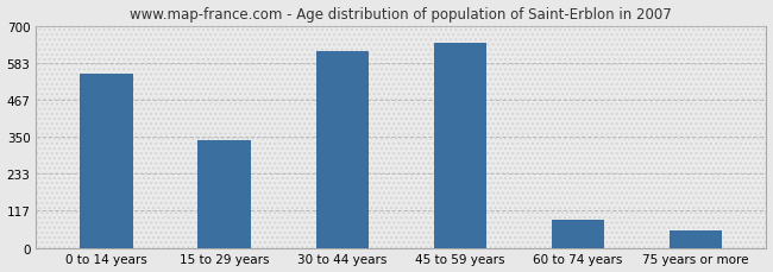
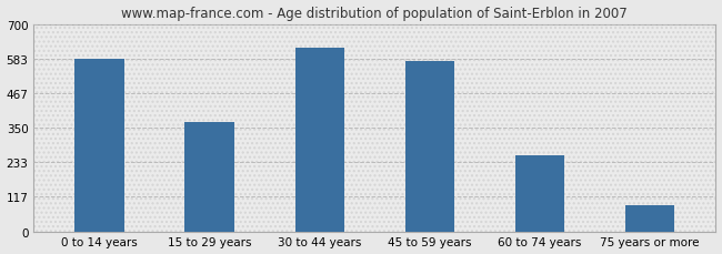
0 to 14 years: 550 -> 583
15 to 29 years: 340 -> 370
45 to 59 years: 645 -> 575
60 to 74 years: 90 -> 258
75 years or more: 55 -> 90
